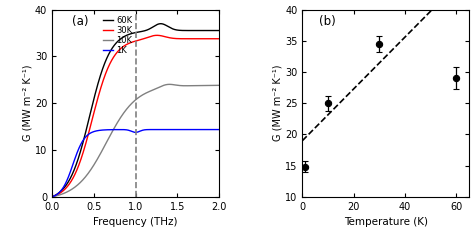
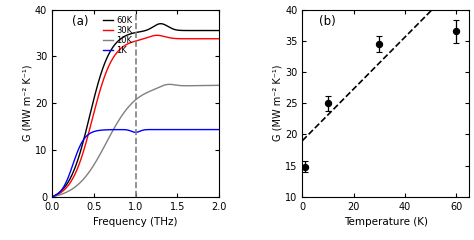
60: 29.0 -> 36.5
